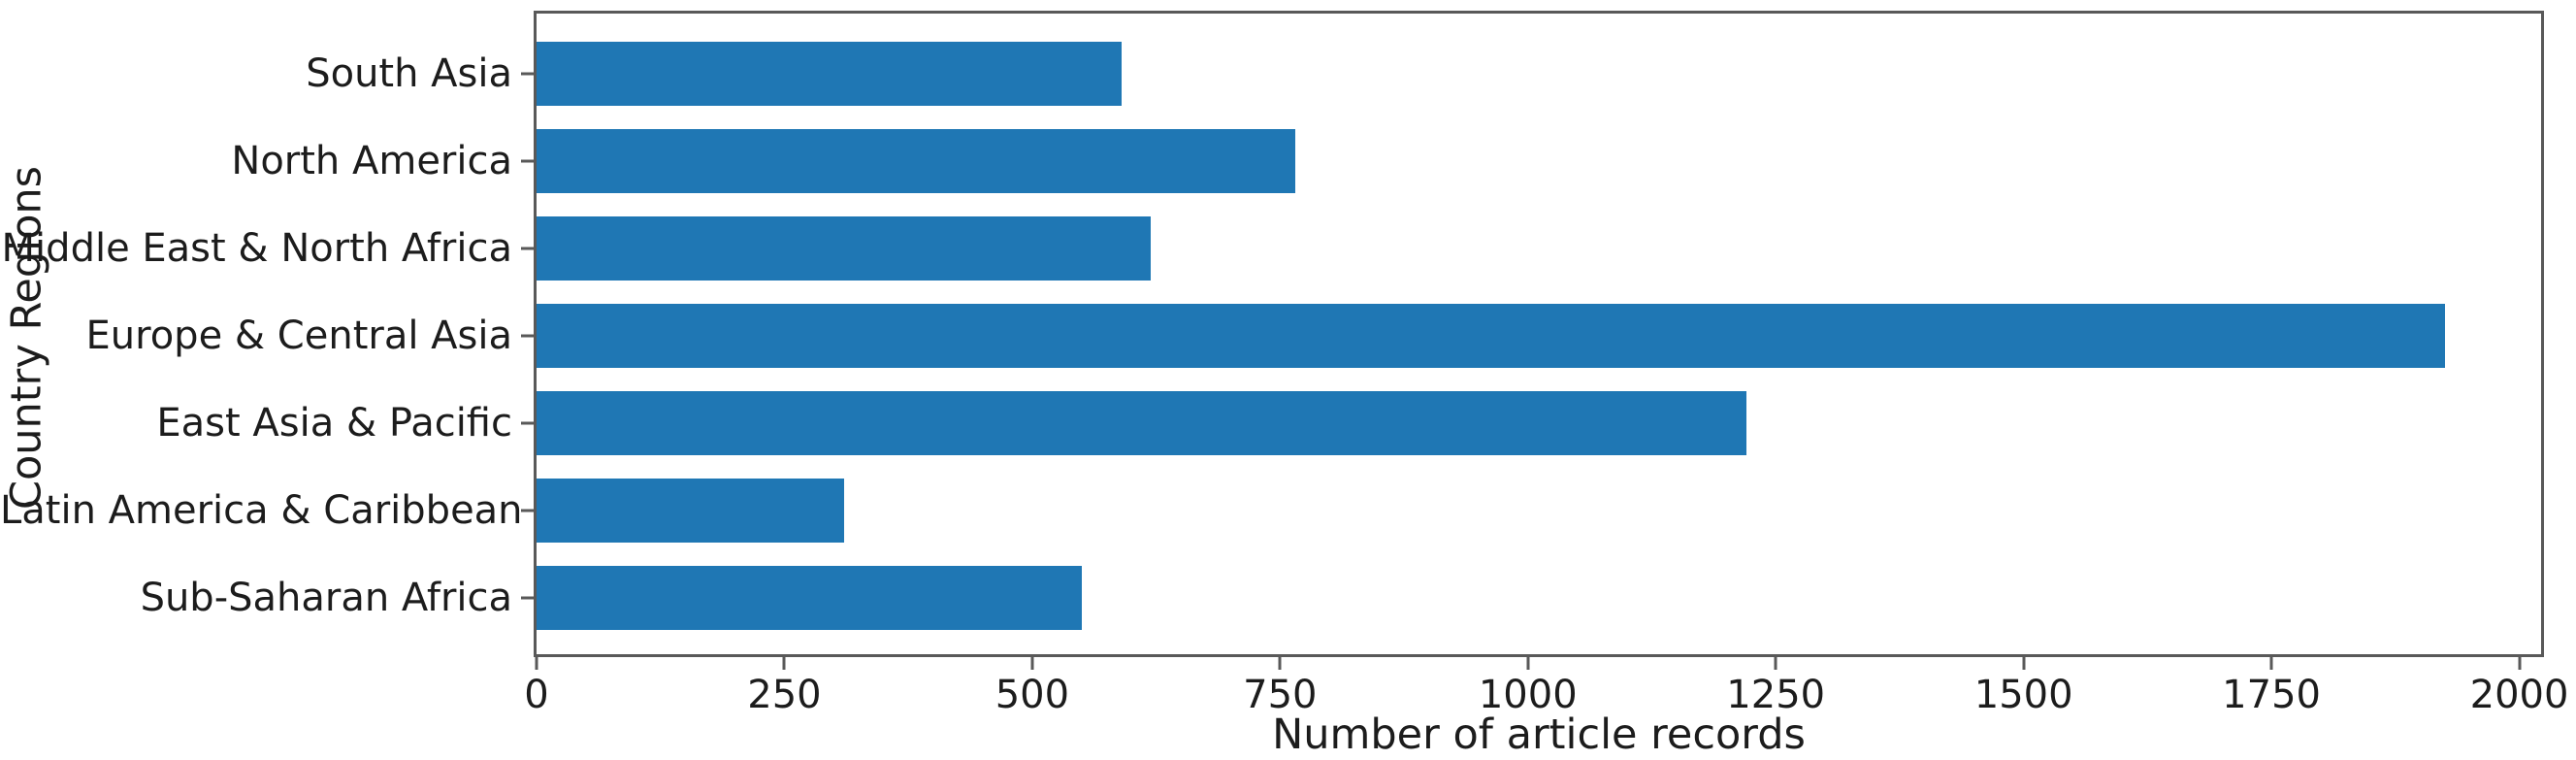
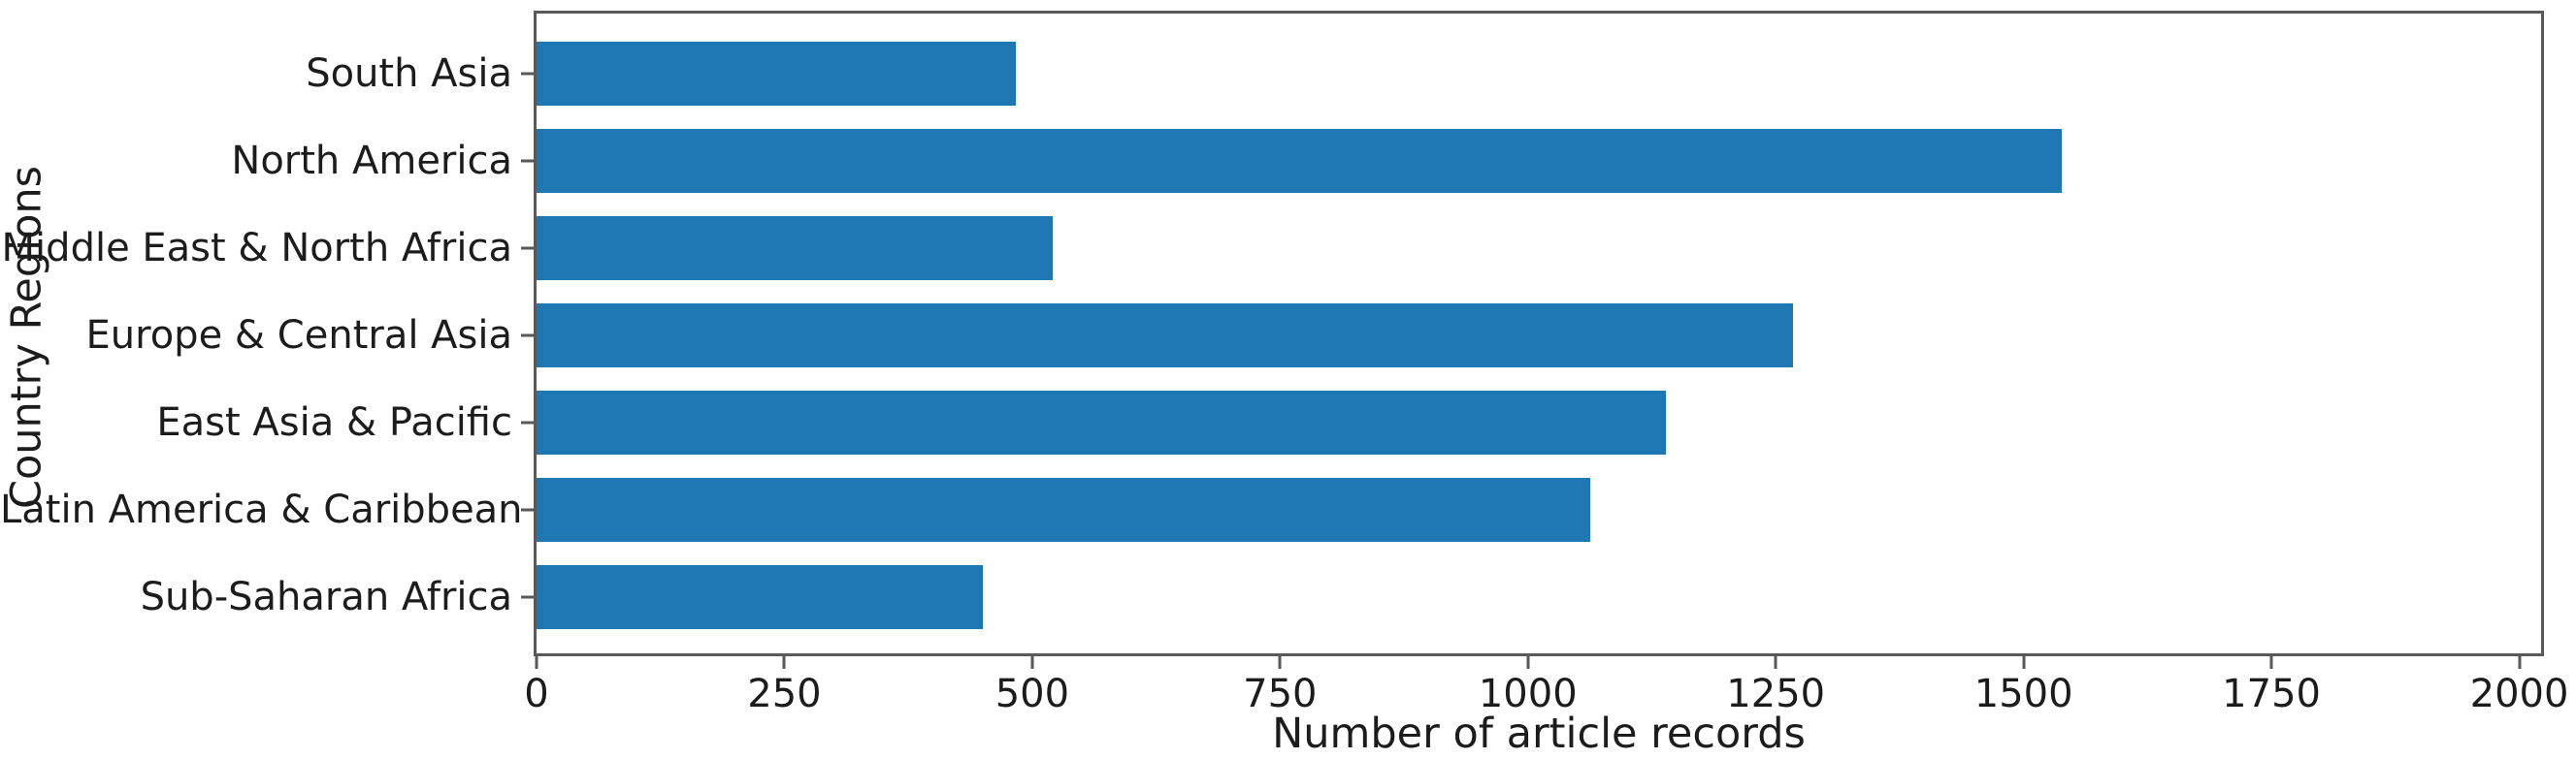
South Asia: 590 -> 483
North America: 765 -> 1539
Middle East & North Africa: 620 -> 521
Europe & Central Asia: 1925 -> 1267
East Asia & Pacific: 1220 -> 1139
Latin America & Caribbean: 310 -> 1063
Sub-Saharan Africa: 550 -> 450
